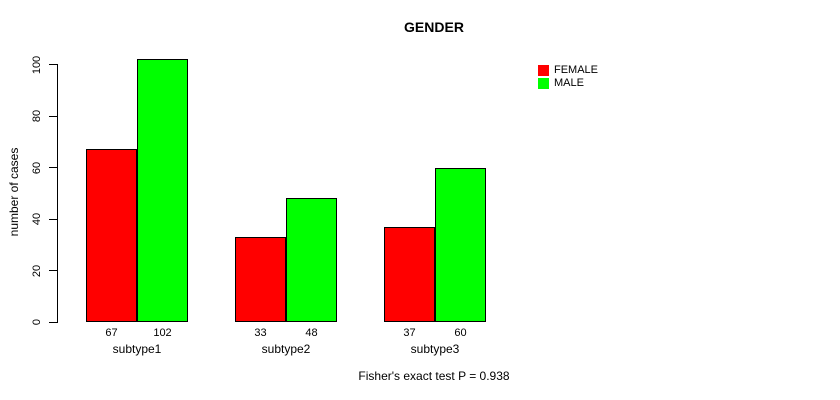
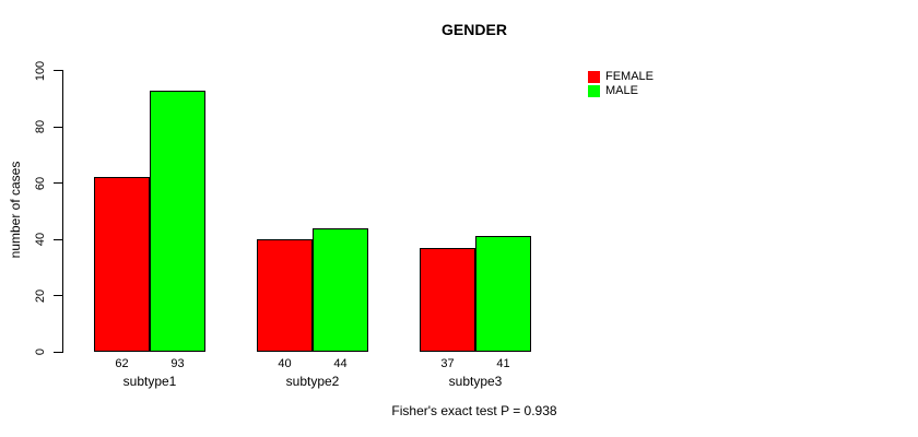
FEMALE/subtype1: 67 -> 62
MALE/subtype1: 102 -> 93
FEMALE/subtype2: 33 -> 40
MALE/subtype2: 48 -> 44
MALE/subtype3: 60 -> 41
